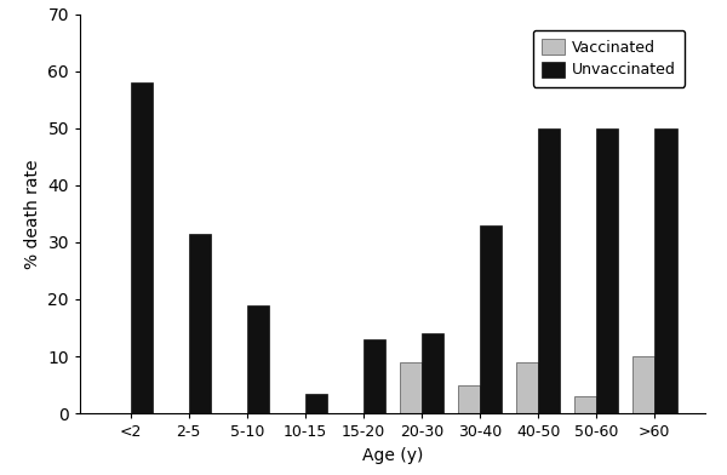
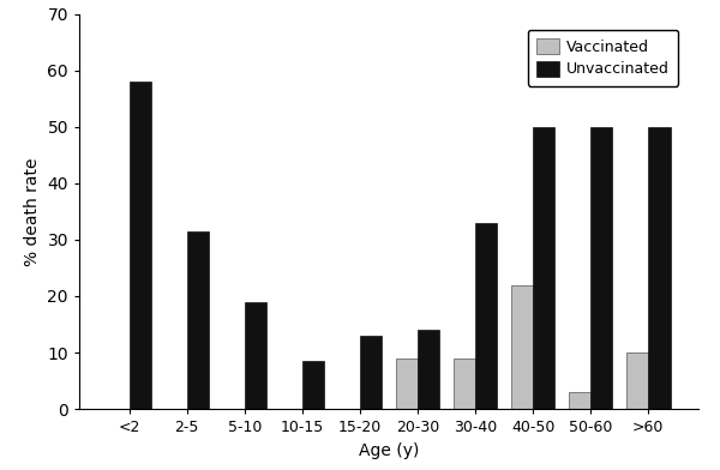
Unvaccinated/10-15: 3.5 -> 8.5
Vaccinated/30-40: 5 -> 9
Vaccinated/40-50: 9 -> 22
